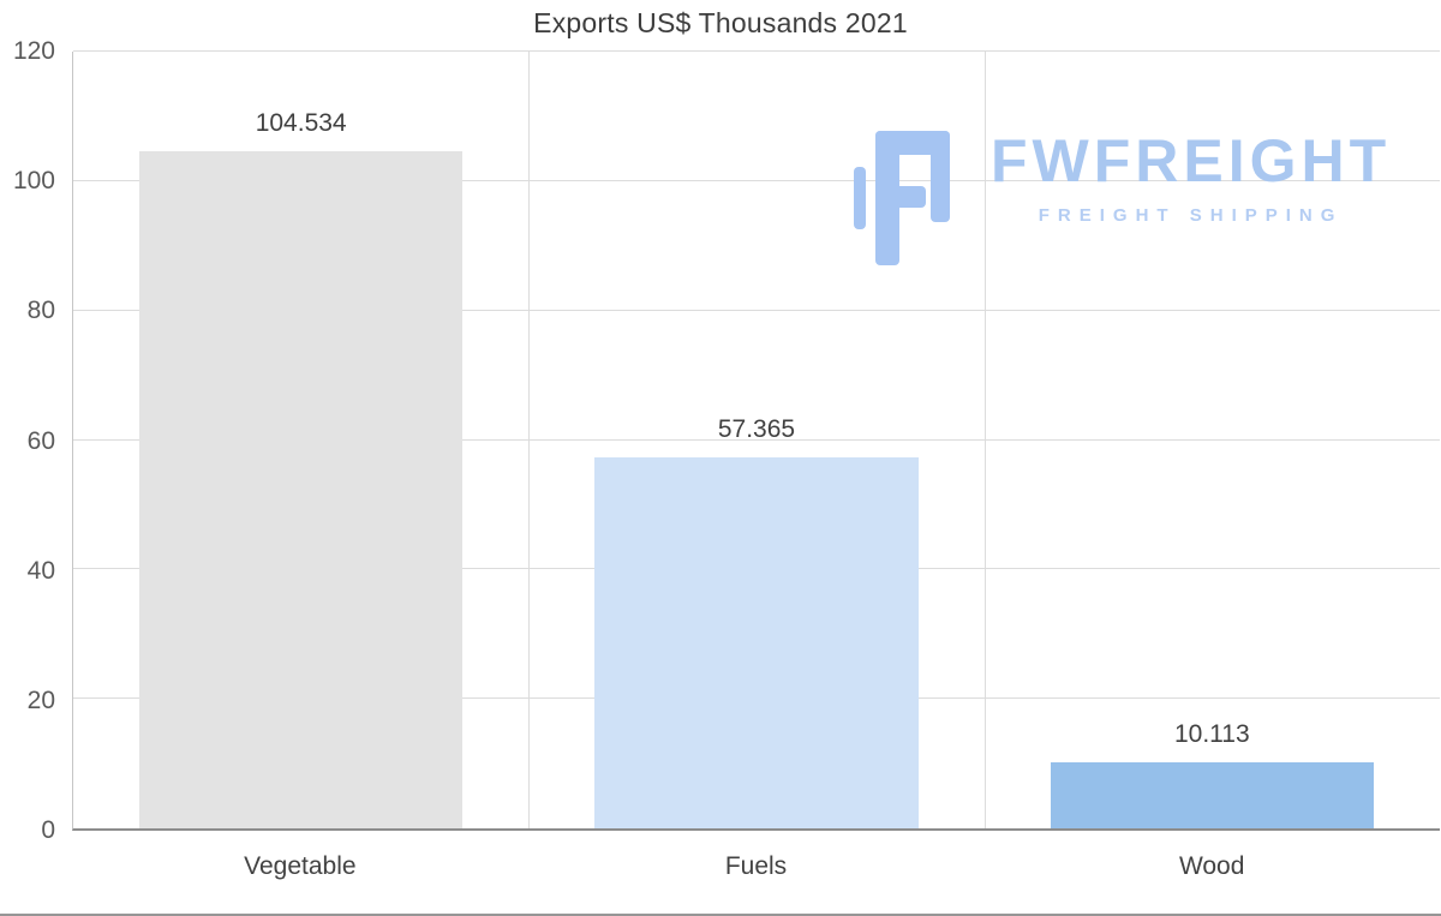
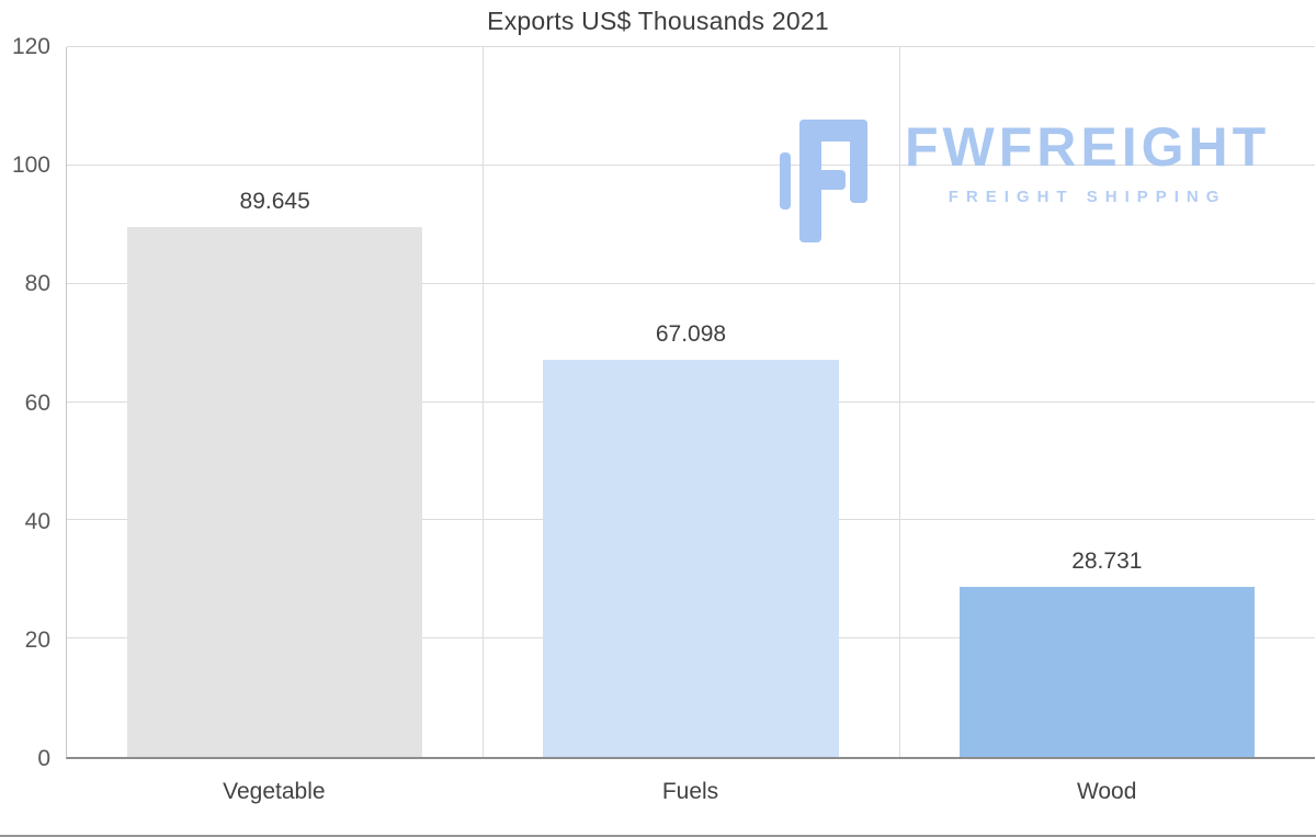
Vegetable: 104.534 -> 89.645
Fuels: 57.365 -> 67.098
Wood: 10.113 -> 28.731
